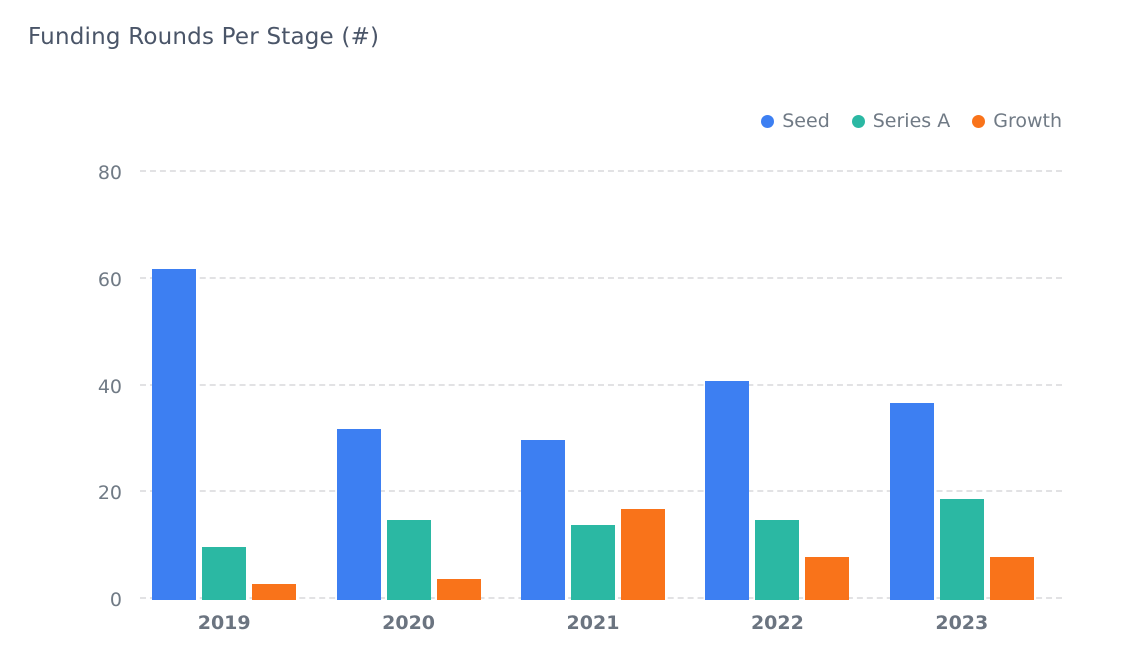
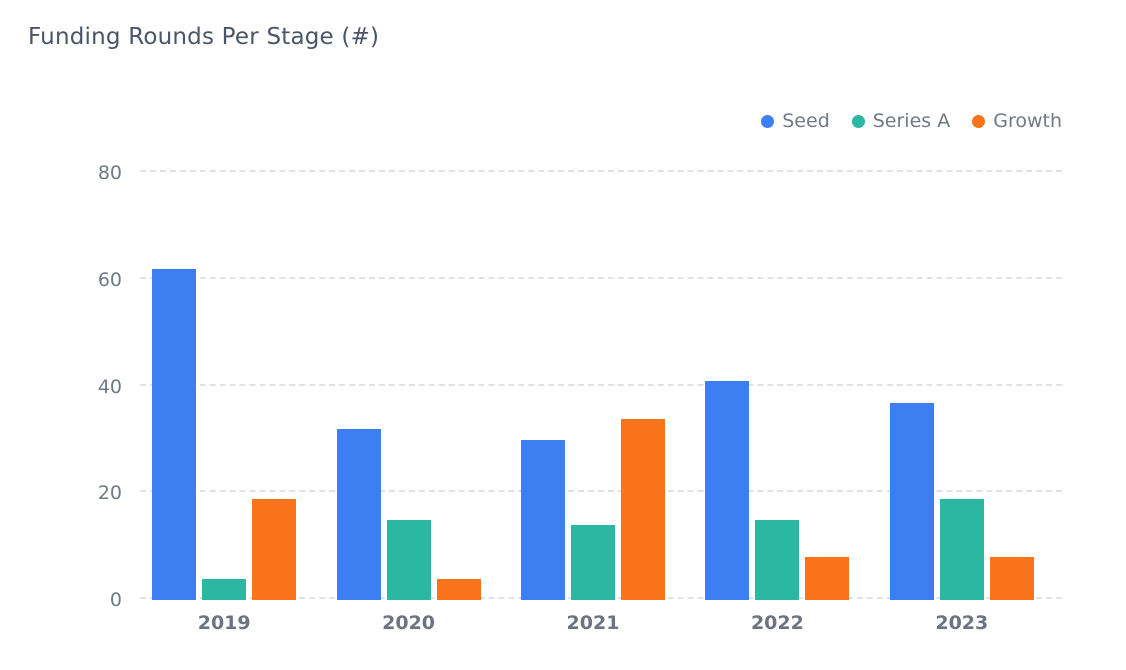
Series A/2019: 10 -> 4
Growth/2019: 3 -> 19
Growth/2021: 17 -> 34
